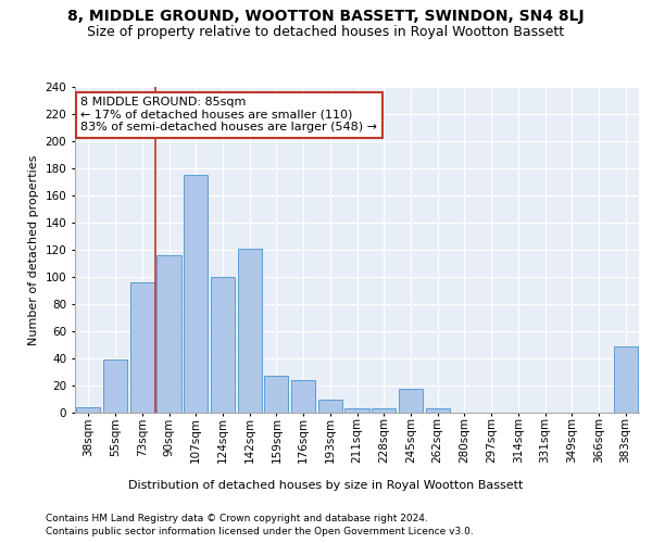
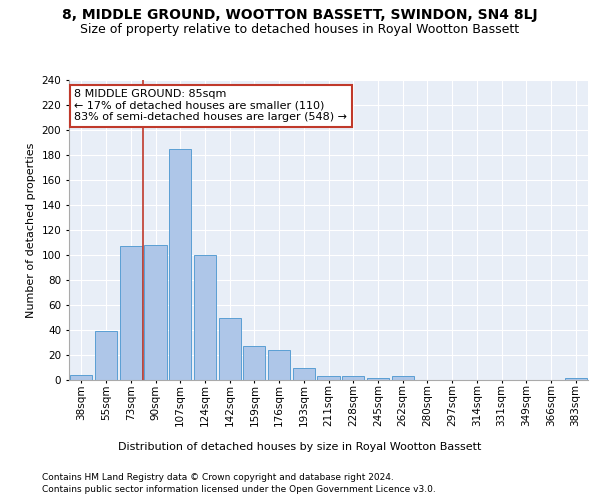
73sqm: 96 -> 107
90sqm: 116 -> 108
107sqm: 175 -> 185
142sqm: 121 -> 50
245sqm: 18 -> 2
383sqm: 49 -> 2
